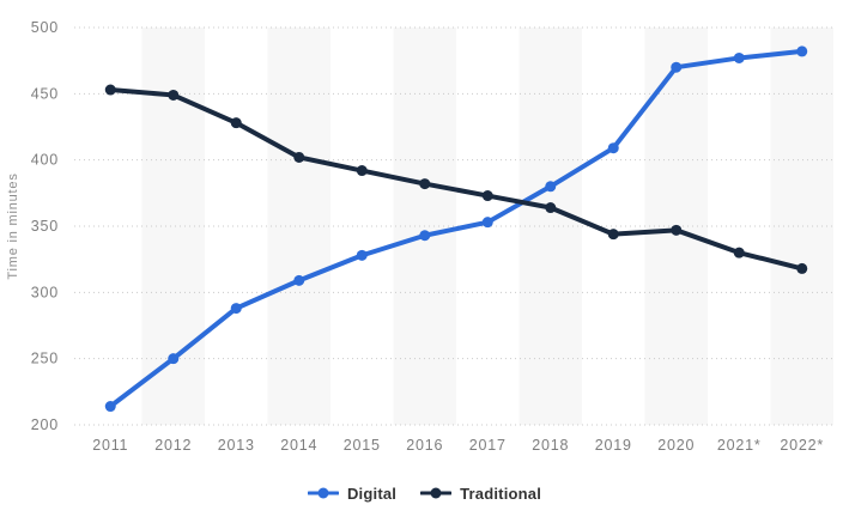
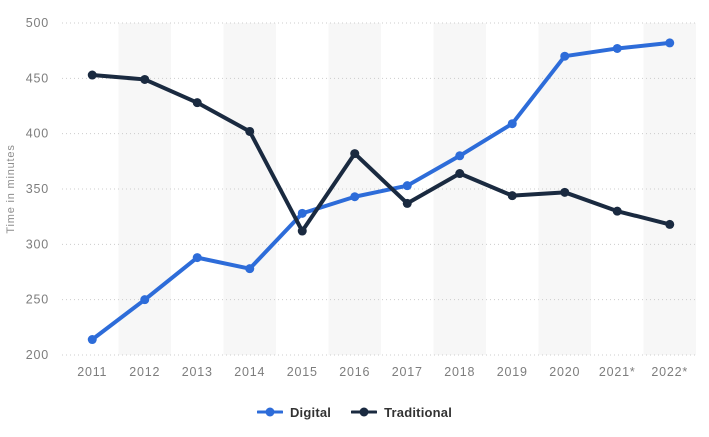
Digital/2014: 309 -> 278
Traditional/2015: 392 -> 312
Traditional/2017: 373 -> 337
